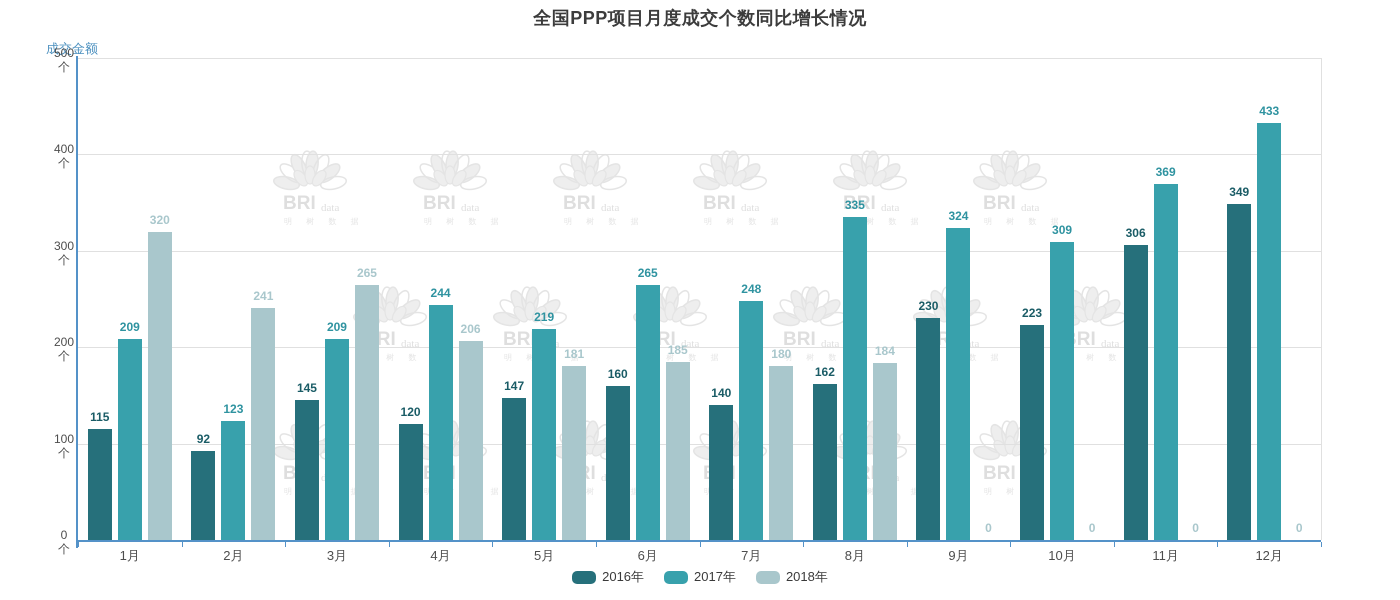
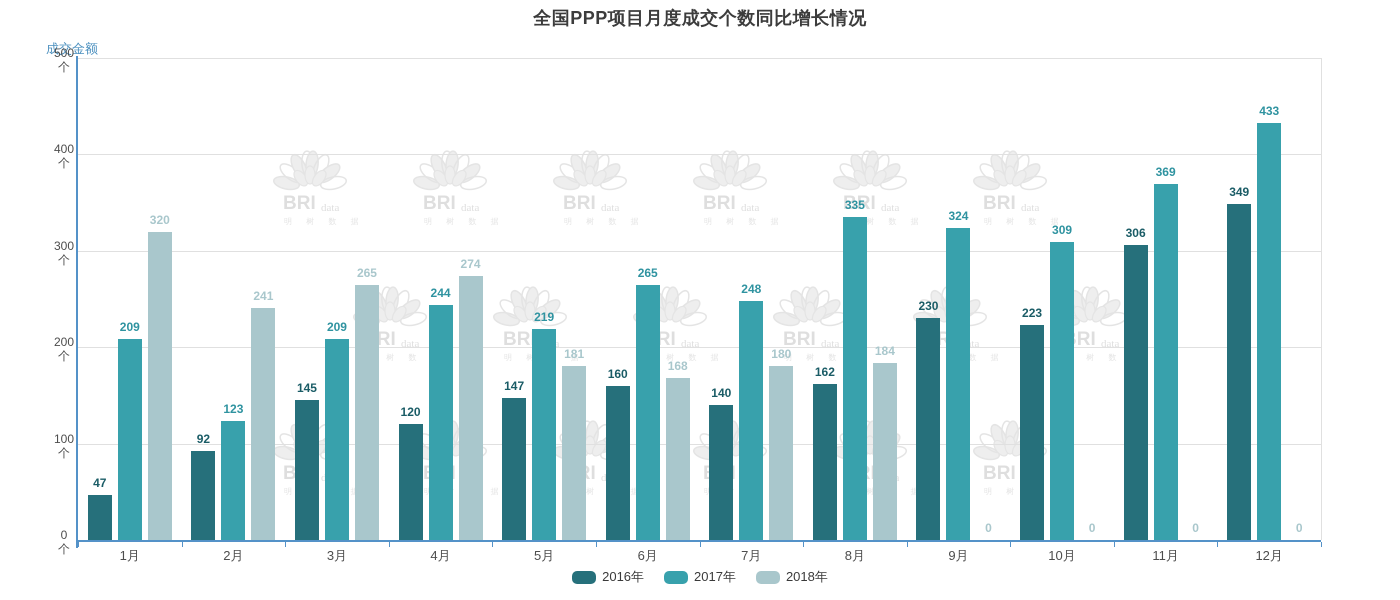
2016年/1月: 115 -> 47
2018年/4月: 206 -> 274
2018年/6月: 185 -> 168
